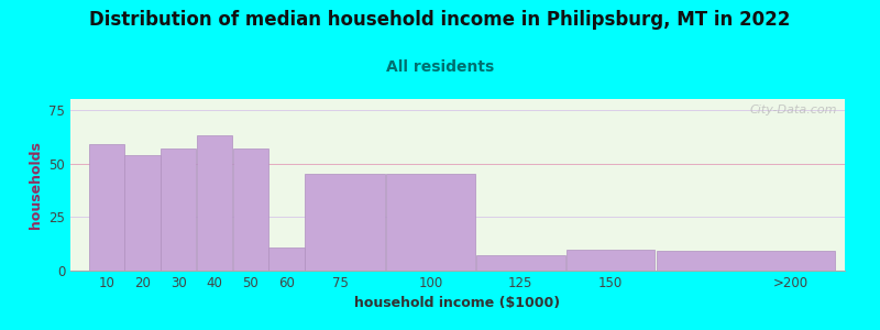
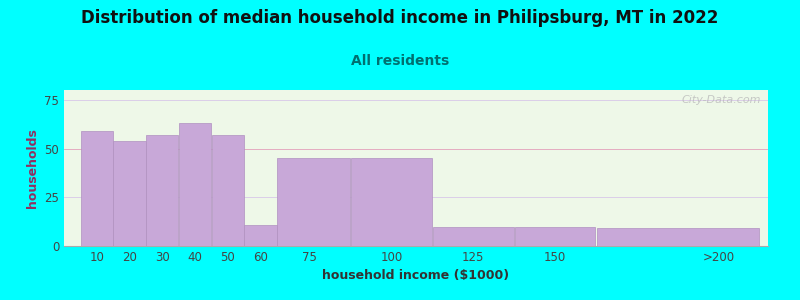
125: 7 -> 10
